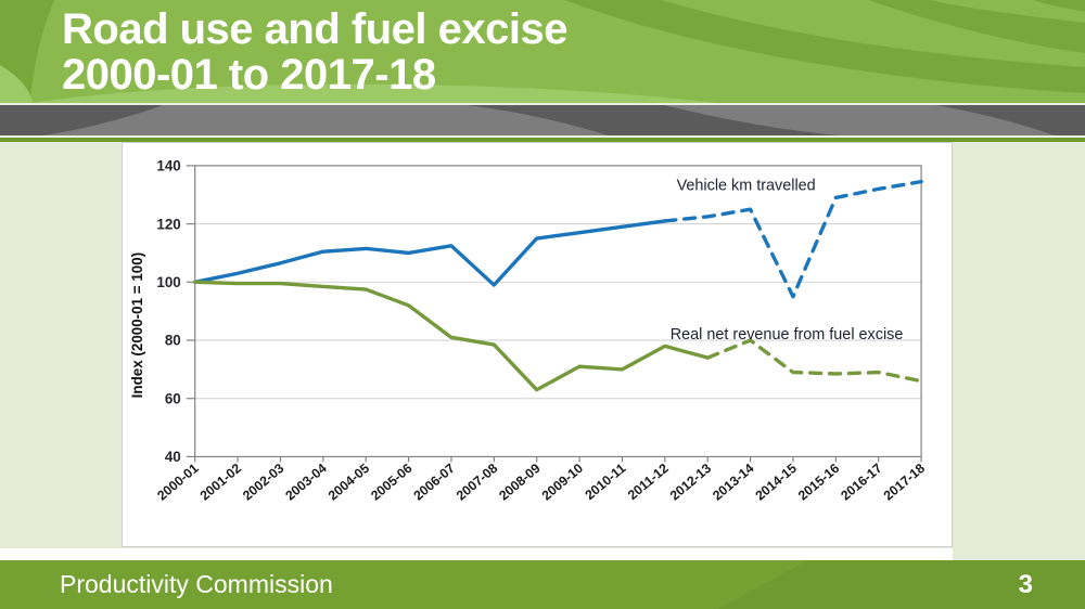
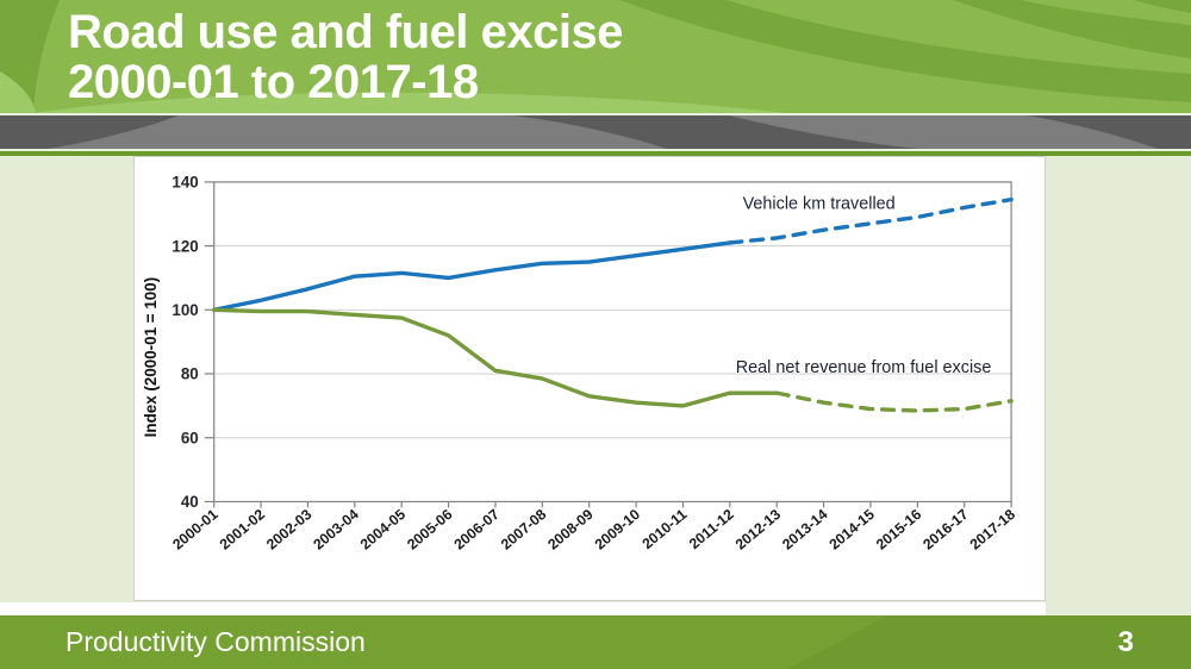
Vehicle km travelled/2007-08: 99 -> 114
Real net revenue from fuel excise/2008-09: 63 -> 73
Real net revenue from fuel excise/2011-12: 78 -> 74
Real net revenue from fuel excise/2013-14: 80 -> 71
Vehicle km travelled/2014-15: 95 -> 127
Real net revenue from fuel excise/2017-18: 66 -> 72
